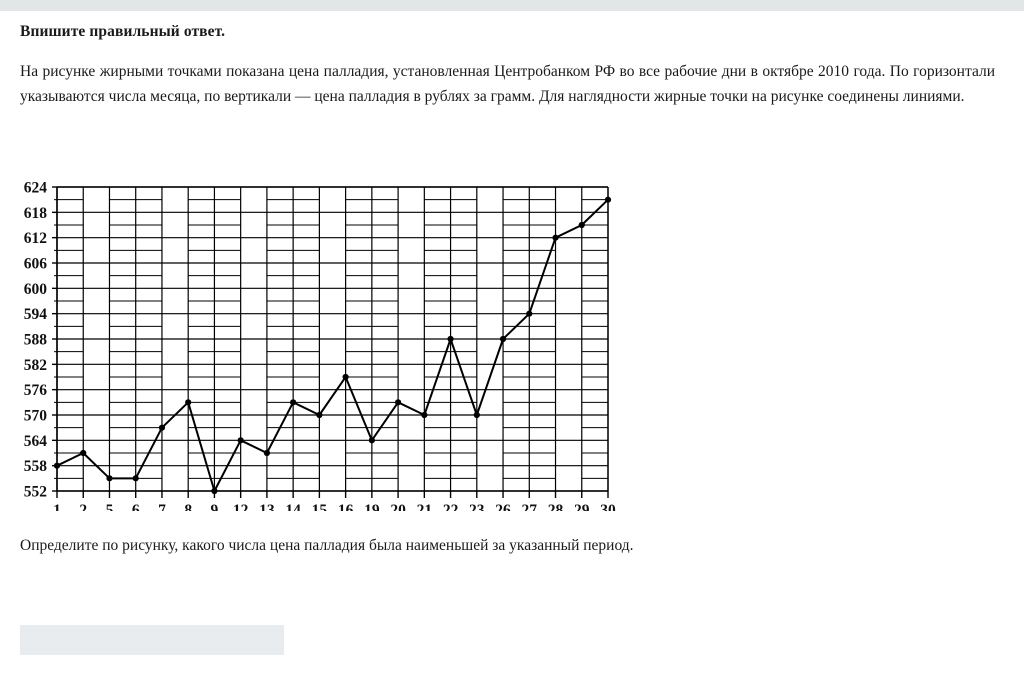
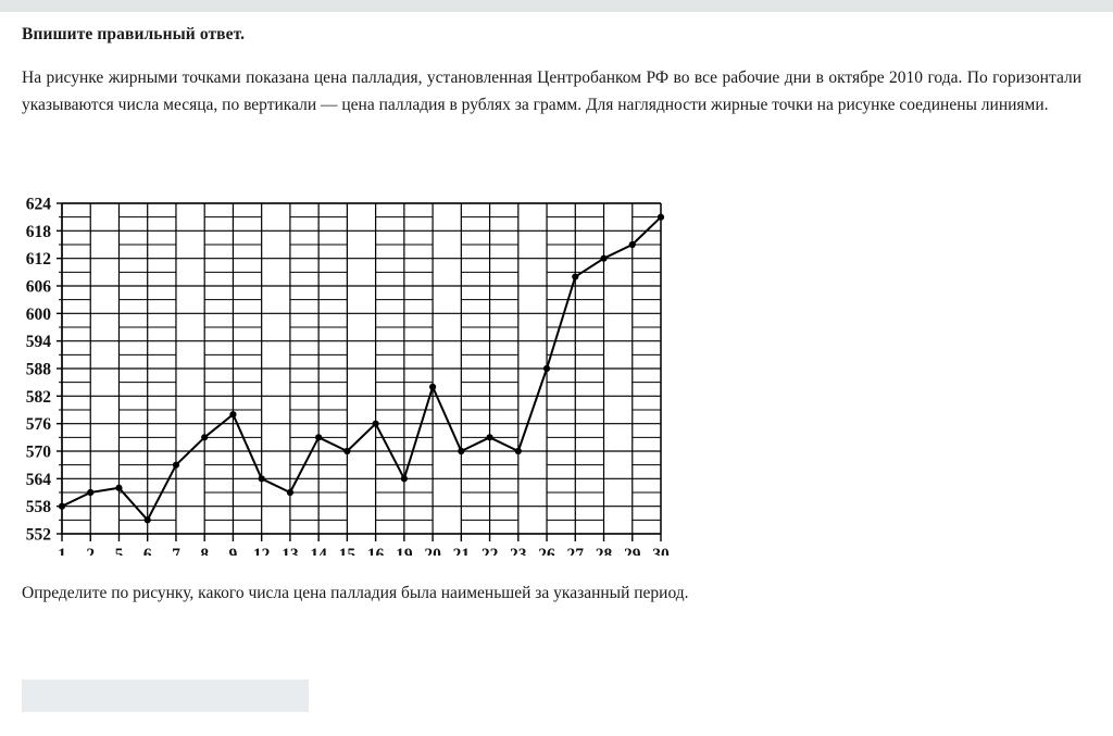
5: 555 -> 562
9: 552 -> 578
16: 579 -> 576
20: 573 -> 584
22: 588 -> 573
27: 594 -> 608
